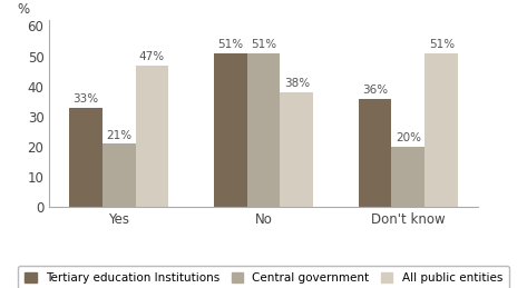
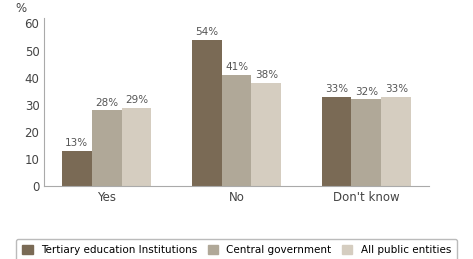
Tertiary education Institutions/Yes: 33% -> 13%
Central government/Yes: 21% -> 28%
All public entities/Yes: 47% -> 29%
Tertiary education Institutions/No: 51% -> 54%
Central government/No: 51% -> 41%
Tertiary education Institutions/Don't know: 36% -> 33%
Central government/Don't know: 20% -> 32%
All public entities/Don't know: 51% -> 33%
